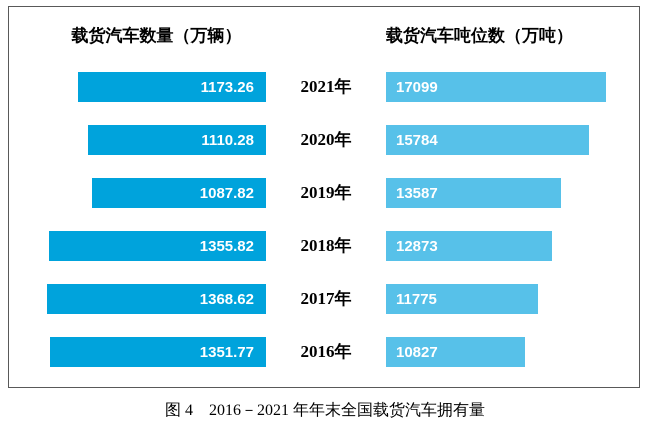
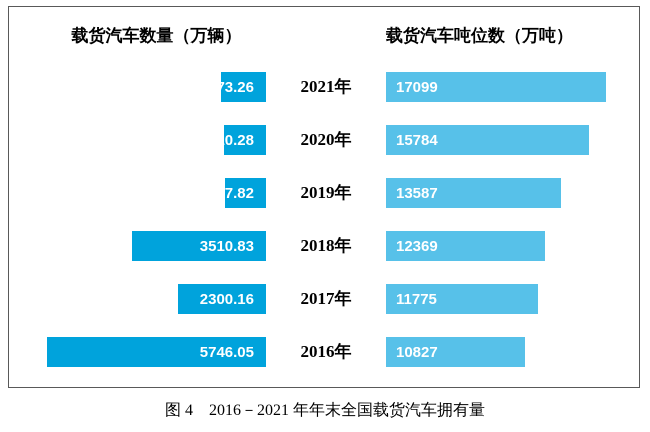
载货汽车数量（万辆）/2018年: 1355.82 -> 3510.83
载货汽车吨位数（万吨）/2018年: 12873 -> 12369
载货汽车数量（万辆）/2017年: 1368.62 -> 2300.16
载货汽车数量（万辆）/2016年: 1351.77 -> 5746.05
